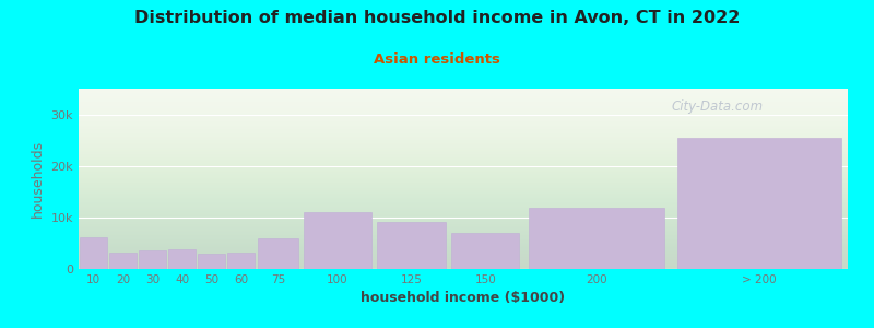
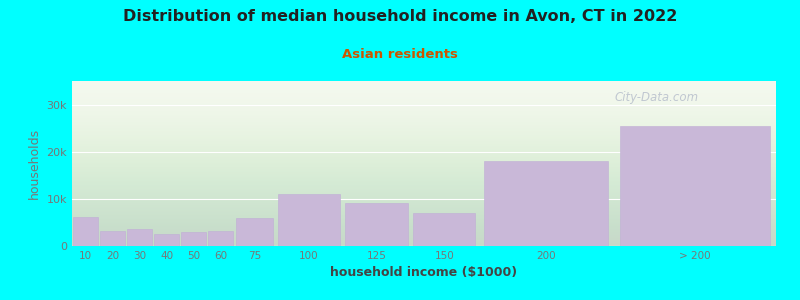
40: 3.8k -> 2.5k
200: 11.8k -> 18.0k
